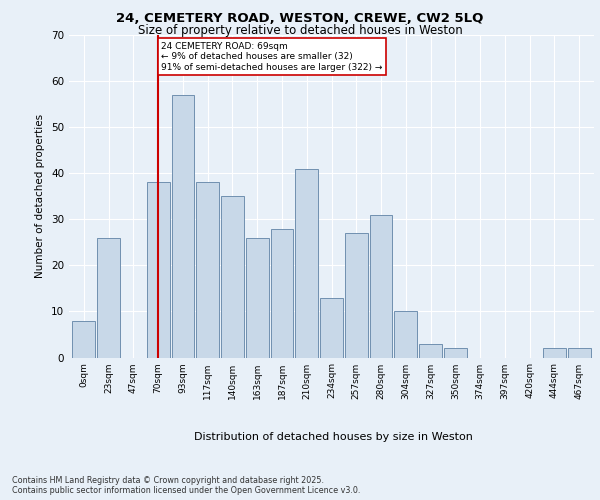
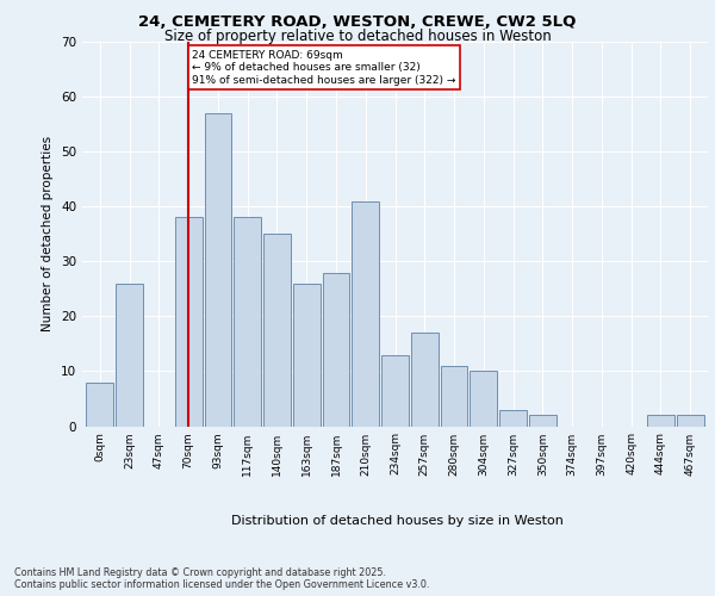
257sqm: 27 -> 17
280sqm: 31 -> 11
